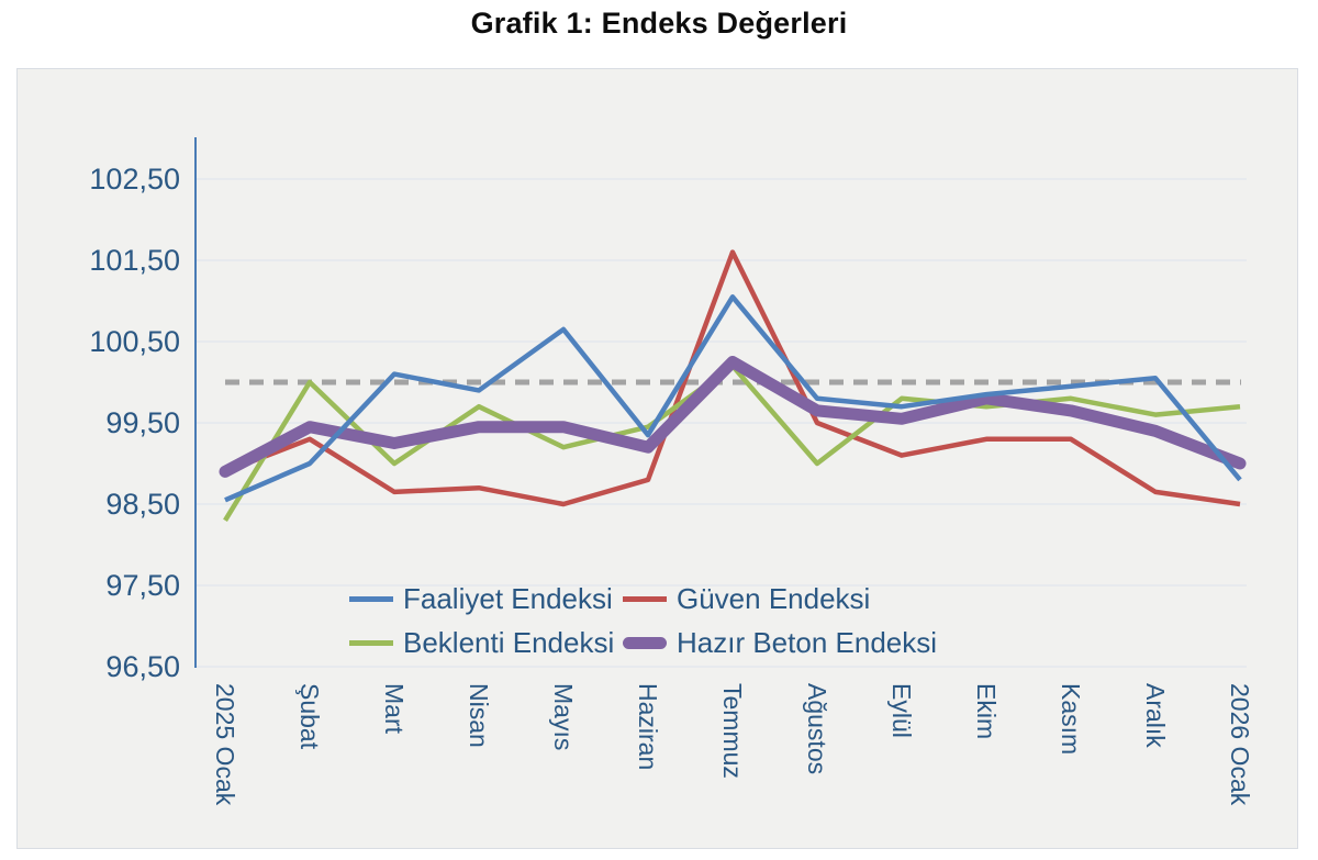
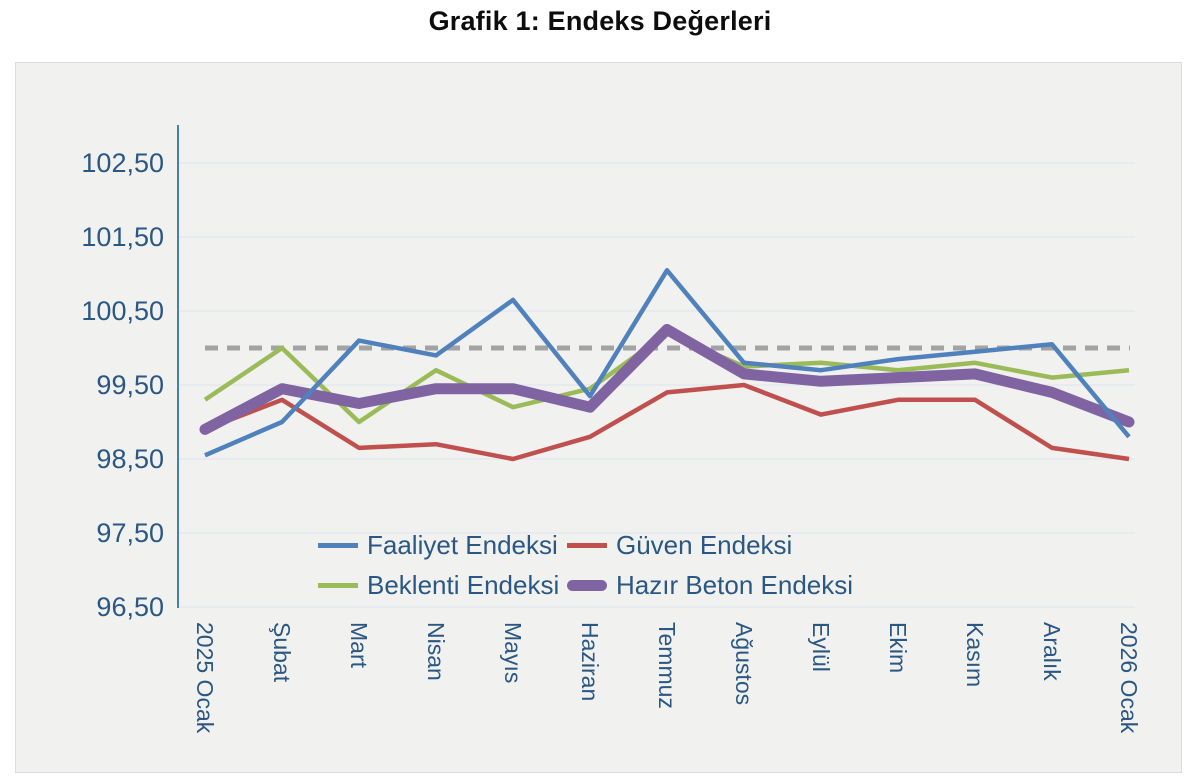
Beklenti Endeksi/2025 Ocak: 98,3 -> 99,3
Güven Endeksi/Temmuz: 101,6 -> 99,4
Beklenti Endeksi/Ağustos: 99,0 -> 99,8
Hazır Beton Endeksi/Ekim: 99,8 -> 99,6
